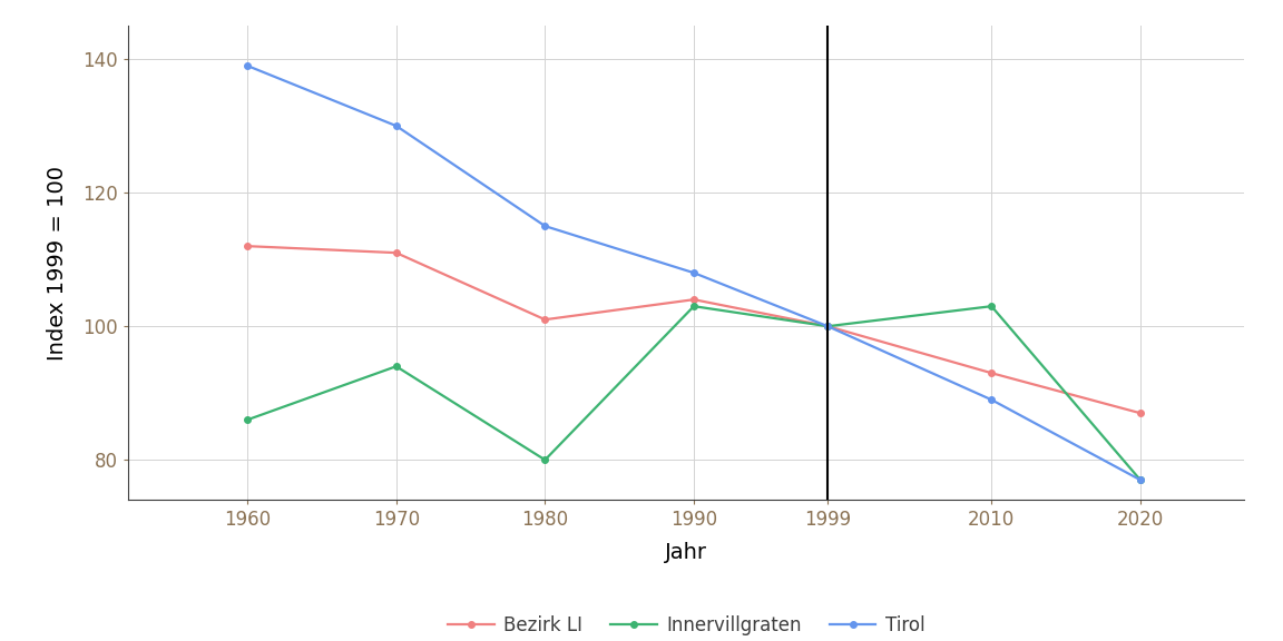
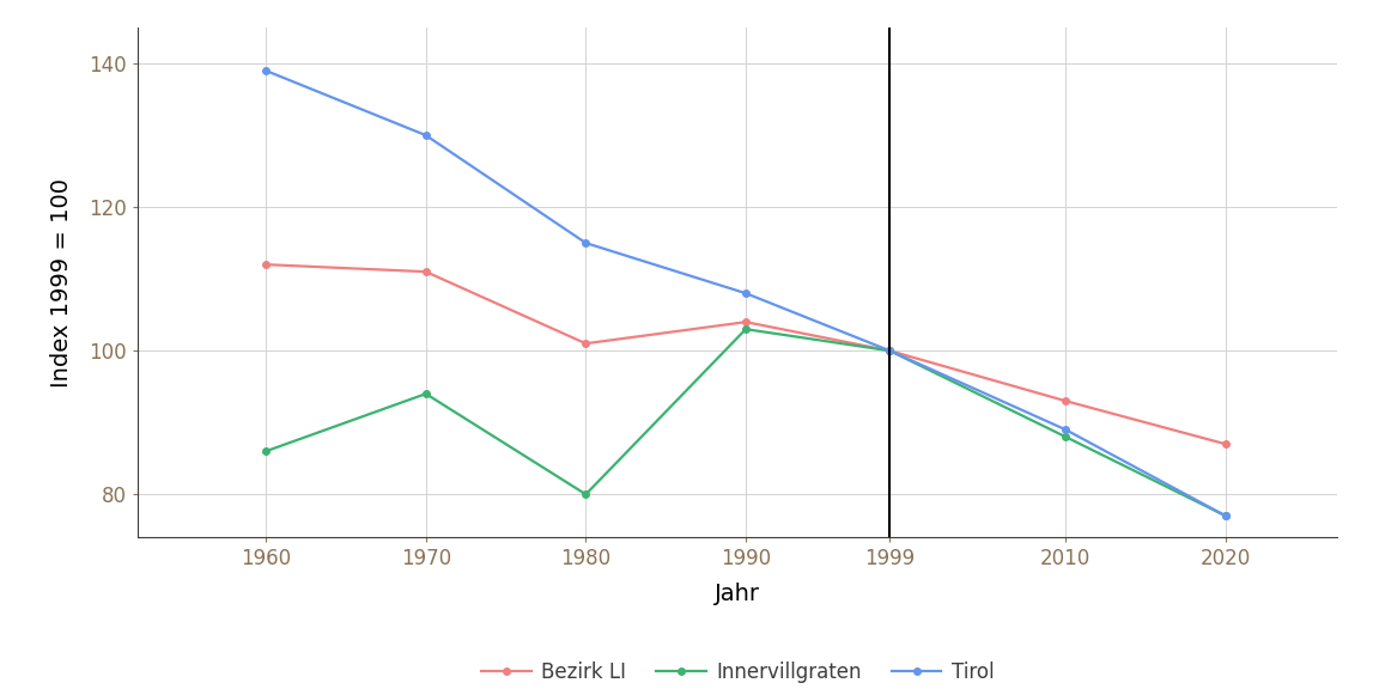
Innervillgraten/2010: 103 -> 88
